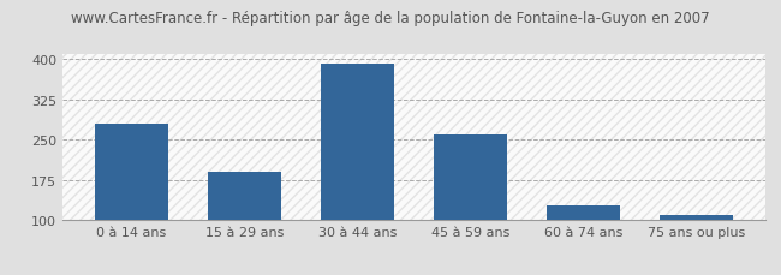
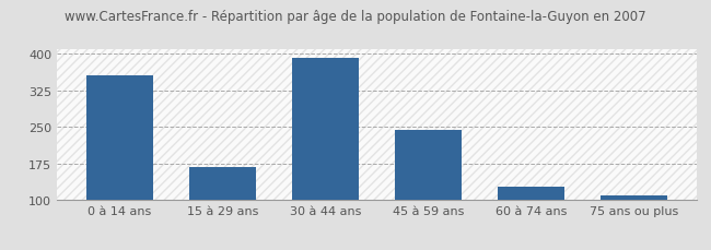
0 à 14 ans: 280 -> 355
15 à 29 ans: 190 -> 168
45 à 59 ans: 260 -> 243
